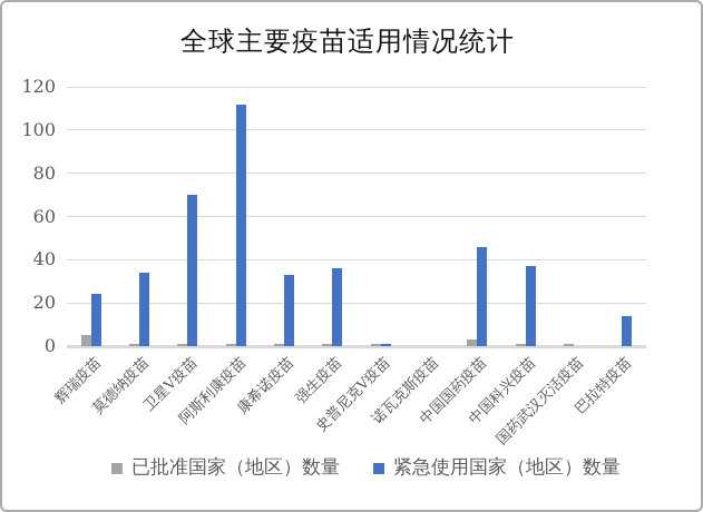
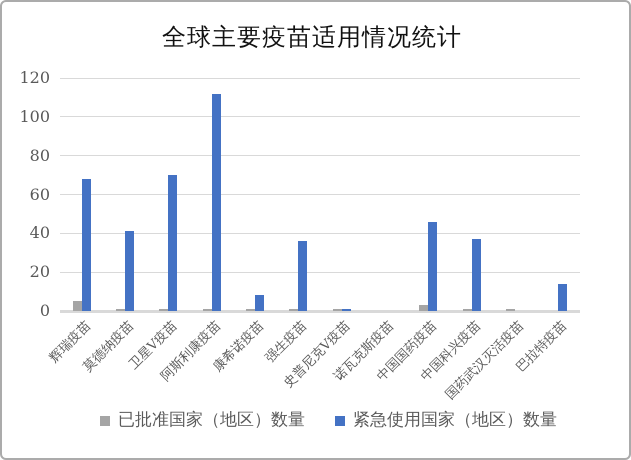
紧急使用国家（地区）数量/辉瑞疫苗: 24 -> 68
紧急使用国家（地区）数量/莫德纳疫苗: 34 -> 41
紧急使用国家（地区）数量/康希诺疫苗: 33 -> 8
